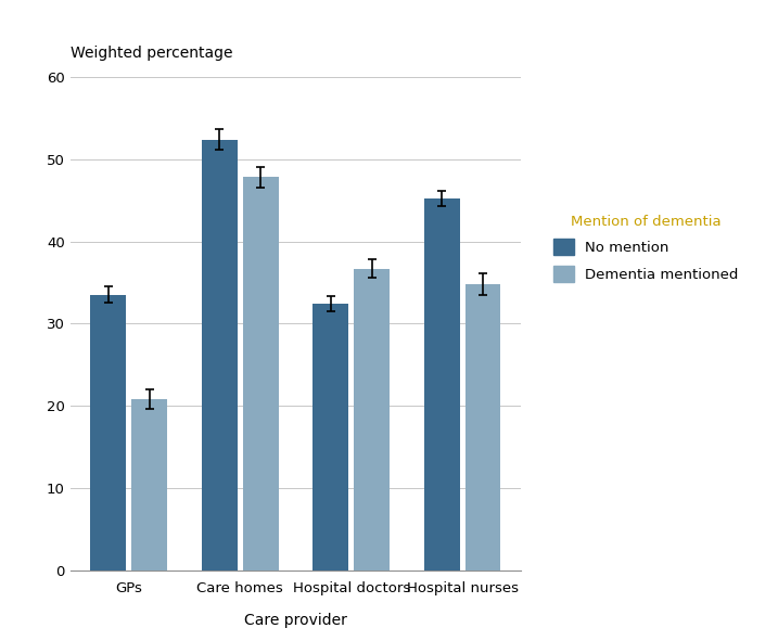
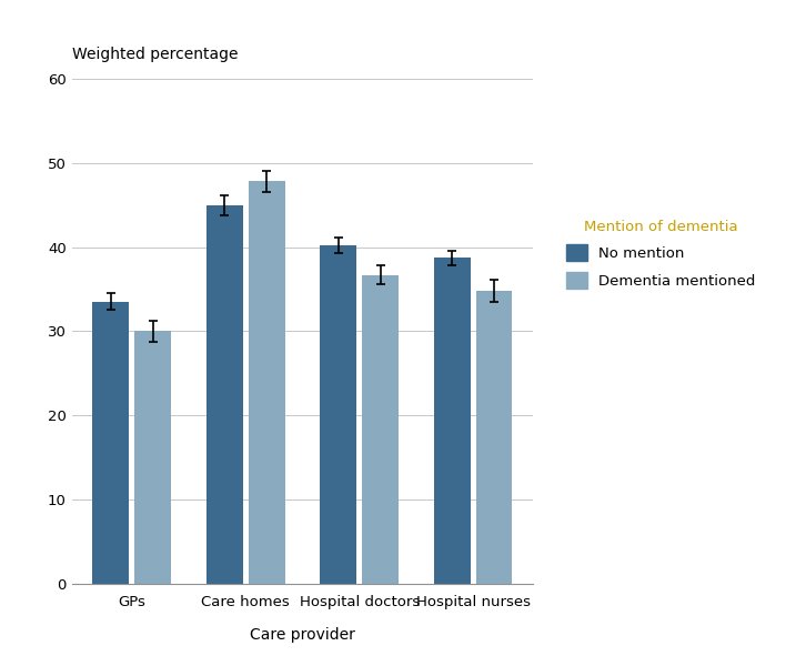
Dementia mentioned/GPs: 20.8 -> 30.0
No mention/Care homes: 52.4 -> 45.0
No mention/Hospital doctors: 32.4 -> 40.2
No mention/Hospital nurses: 45.2 -> 38.7
